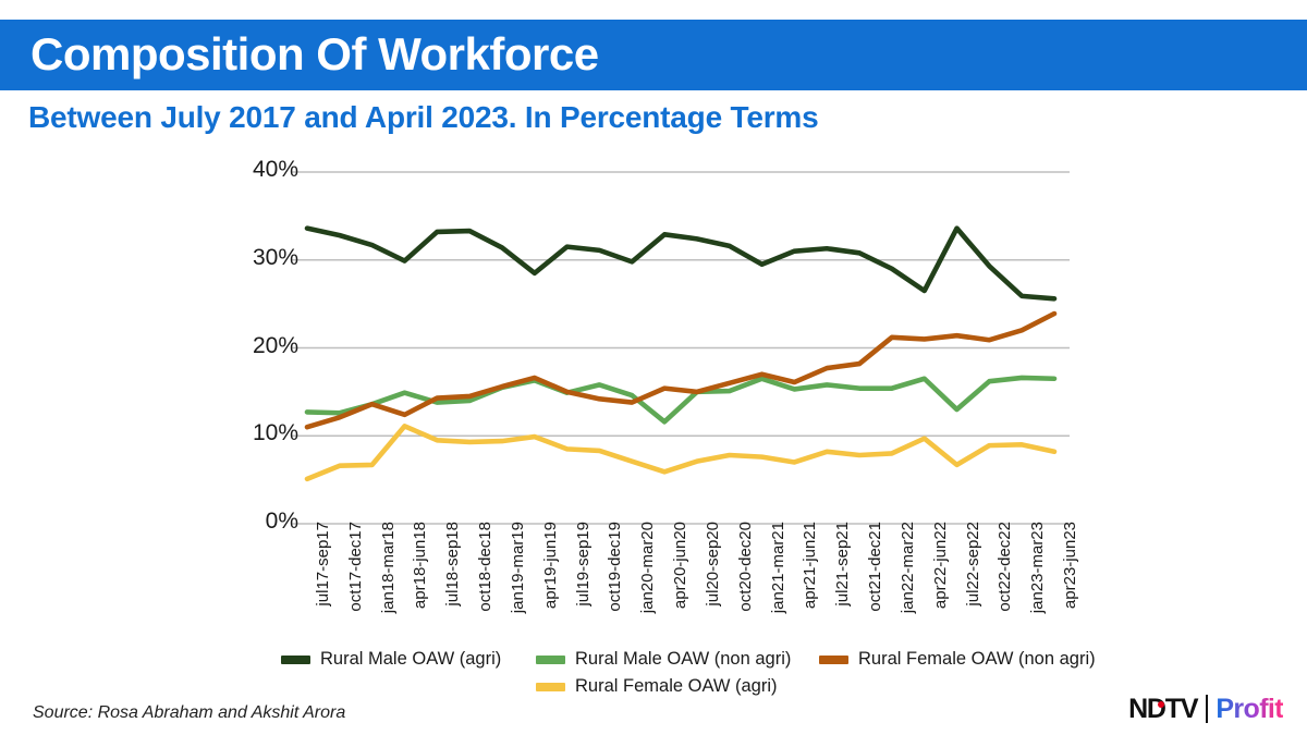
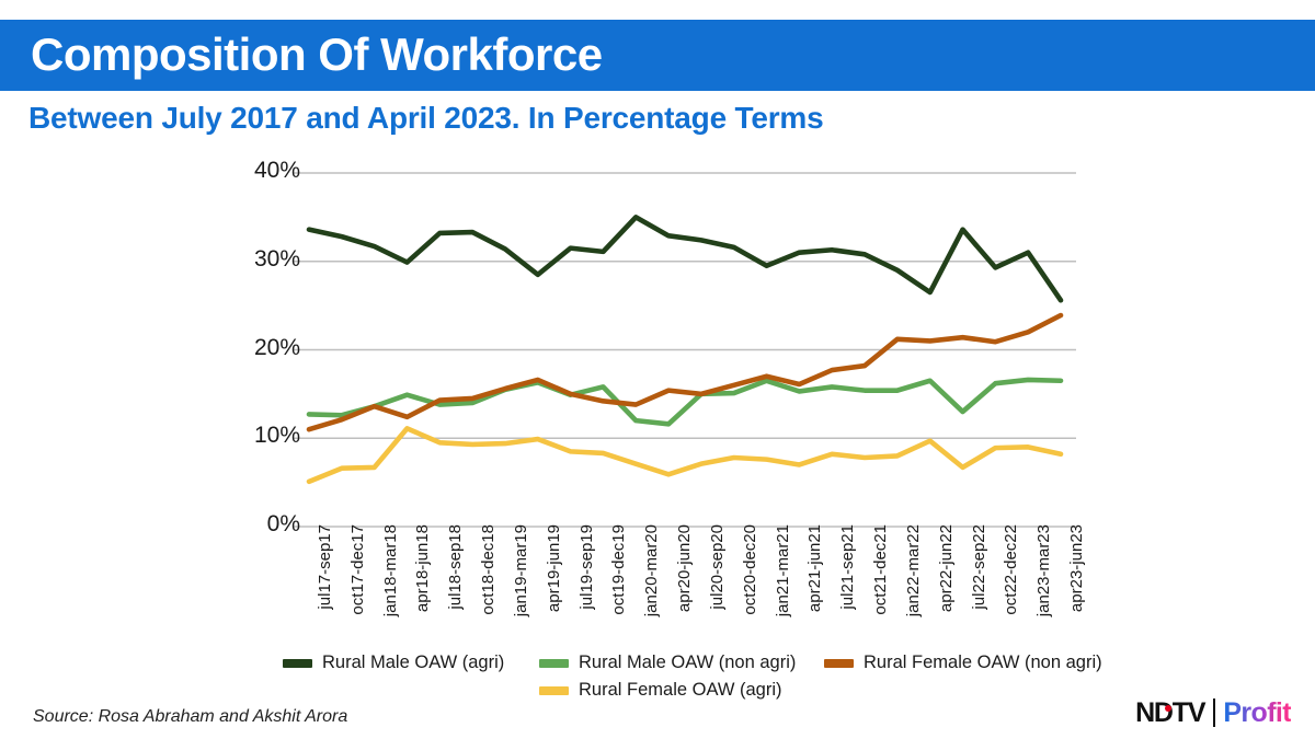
Rural Male OAW (agri)/jan20-mar20: 30% -> 35%
Rural Male OAW (non agri)/jan20-mar20: 15% -> 12%
Rural Male OAW (agri)/jan23-mar23: 26% -> 31%
